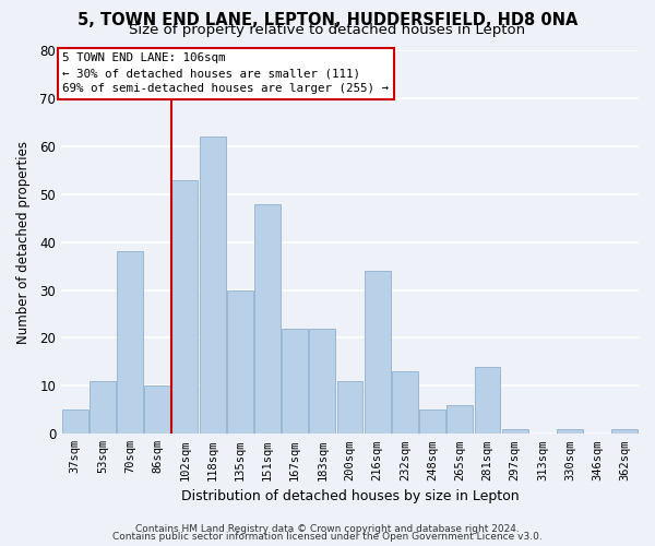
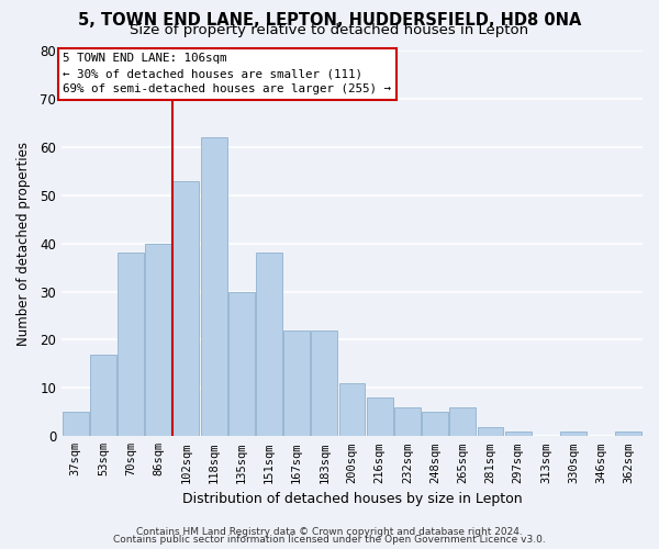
53sqm: 11 -> 17
86sqm: 10 -> 40
151sqm: 48 -> 38
216sqm: 34 -> 8
232sqm: 13 -> 6
281sqm: 14 -> 2
